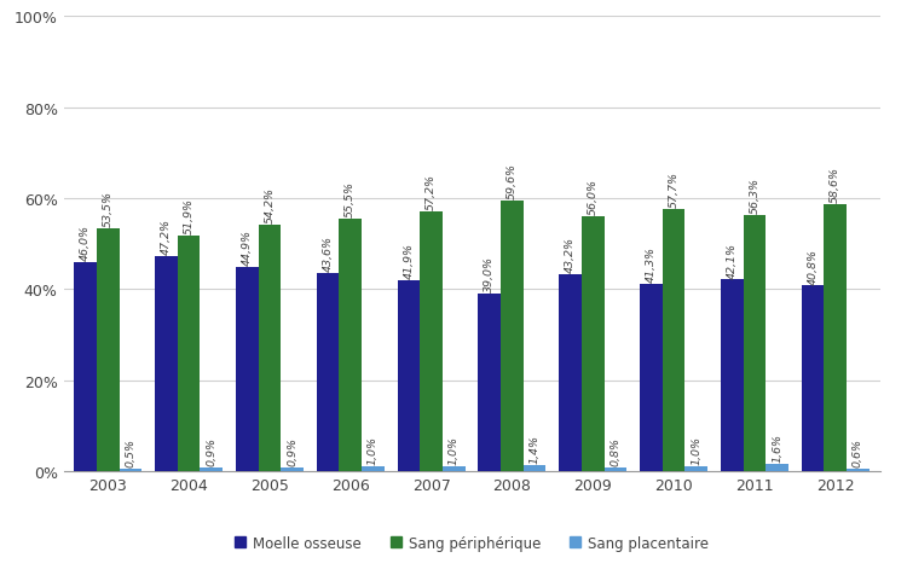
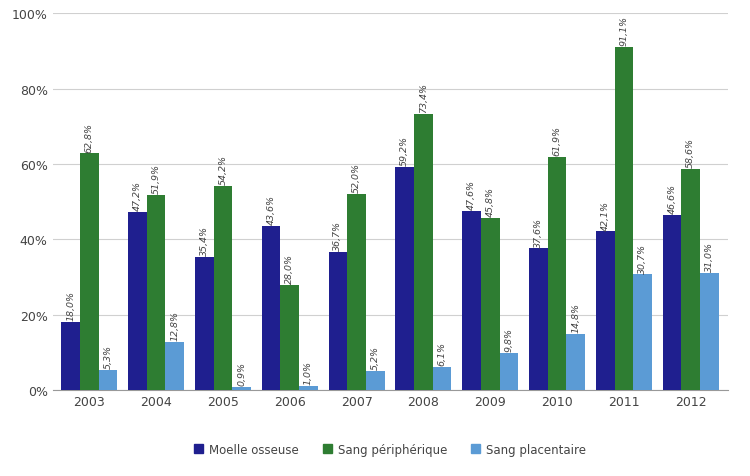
Moelle osseuse/2003: 46,0% -> 18,0%
Sang périphérique/2003: 53,5% -> 62,8%
Sang placentaire/2003: 0,5% -> 5,3%
Sang placentaire/2004: 0,9% -> 12,8%
Moelle osseuse/2005: 44,9% -> 35,4%
Sang périphérique/2006: 55,5% -> 28,0%
Moelle osseuse/2007: 41,9% -> 36,7%
Sang périphérique/2007: 57,2% -> 52,0%
Sang placentaire/2007: 1,0% -> 5,2%
Moelle osseuse/2008: 39,0% -> 59,2%
Sang périphérique/2008: 59,6% -> 73,4%
Sang placentaire/2008: 1,4% -> 6,1%
Moelle osseuse/2009: 43,2% -> 47,6%
Sang périphérique/2009: 56,0% -> 45,8%
Sang placentaire/2009: 0,8% -> 9,8%
Moelle osseuse/2010: 41,3% -> 37,6%
Sang périphérique/2010: 57,7% -> 61,9%
Sang placentaire/2010: 1,0% -> 14,8%
Sang périphérique/2011: 56,3% -> 91,1%
Sang placentaire/2011: 1,6% -> 30,7%
Moelle osseuse/2012: 40,8% -> 46,6%
Sang placentaire/2012: 0,6% -> 31,0%
